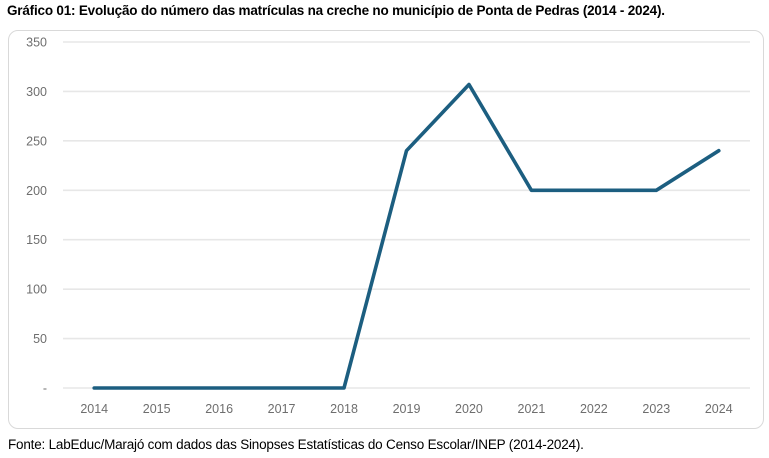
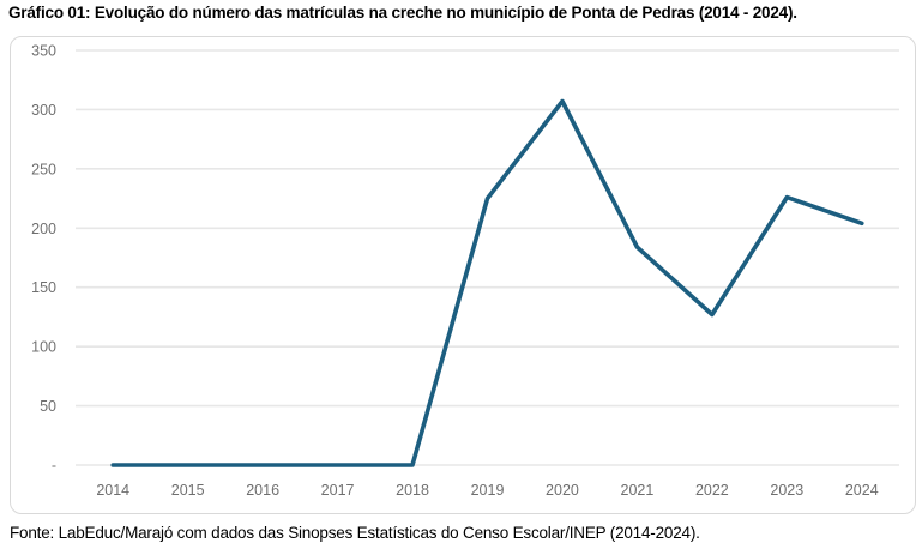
2019: 240 -> 220
2021: 200 -> 180
2022: 200 -> 130
2023: 200 -> 230
2024: 240 -> 200
